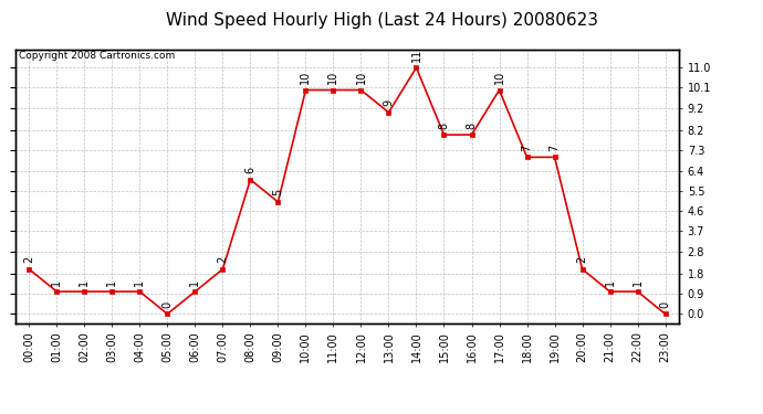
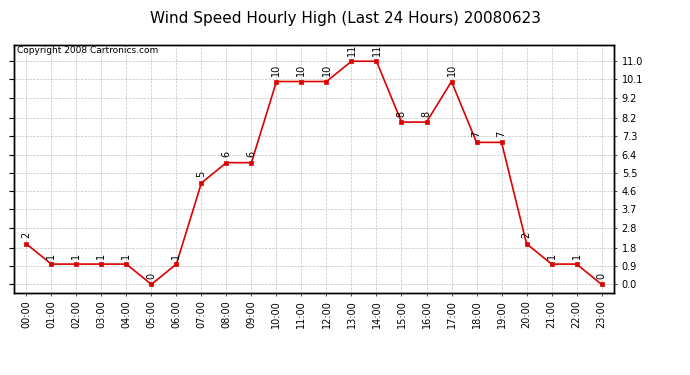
07:00: 2 -> 5
09:00: 5 -> 6
13:00: 9 -> 11
